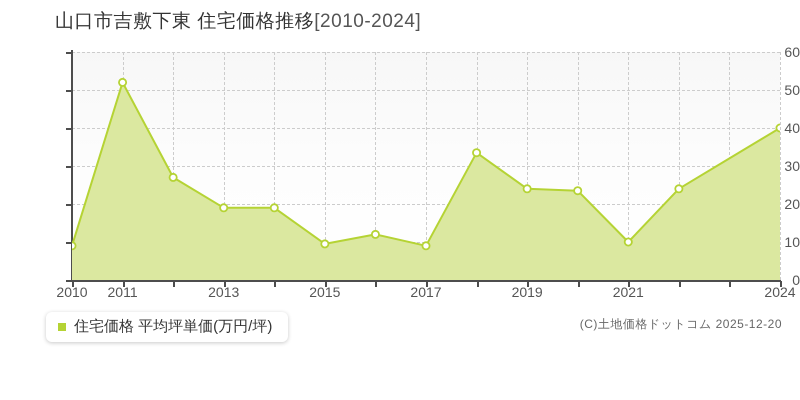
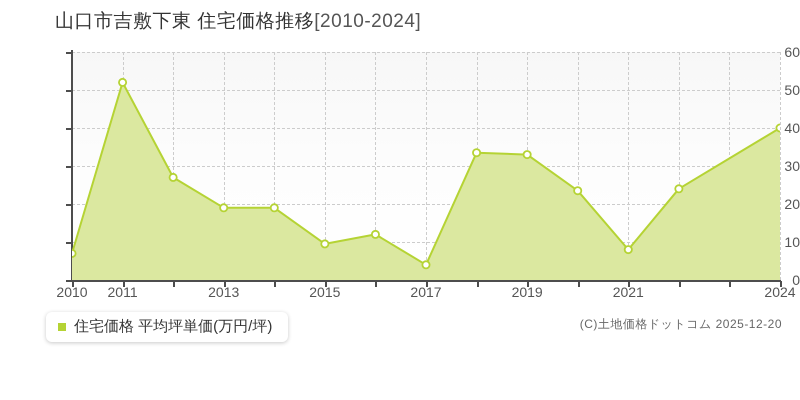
2010: 9 -> 7
2017: 9 -> 4
2019: 24 -> 33
2021: 10 -> 8
